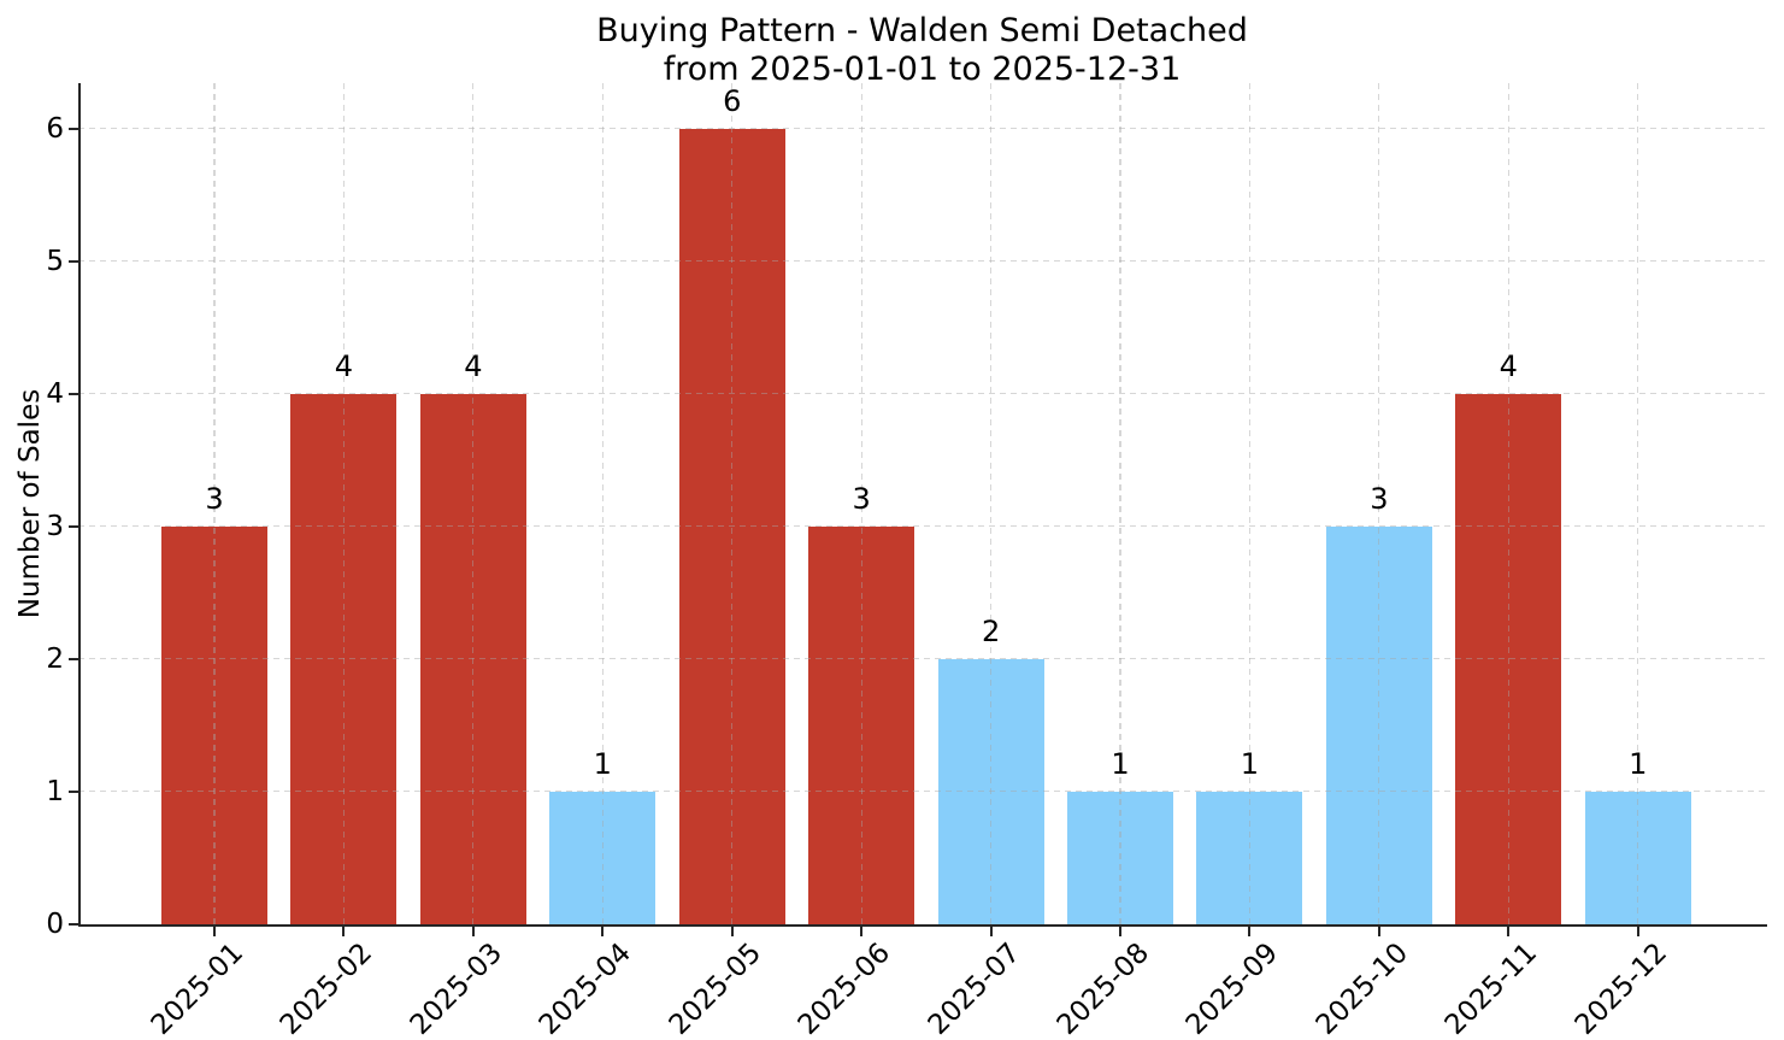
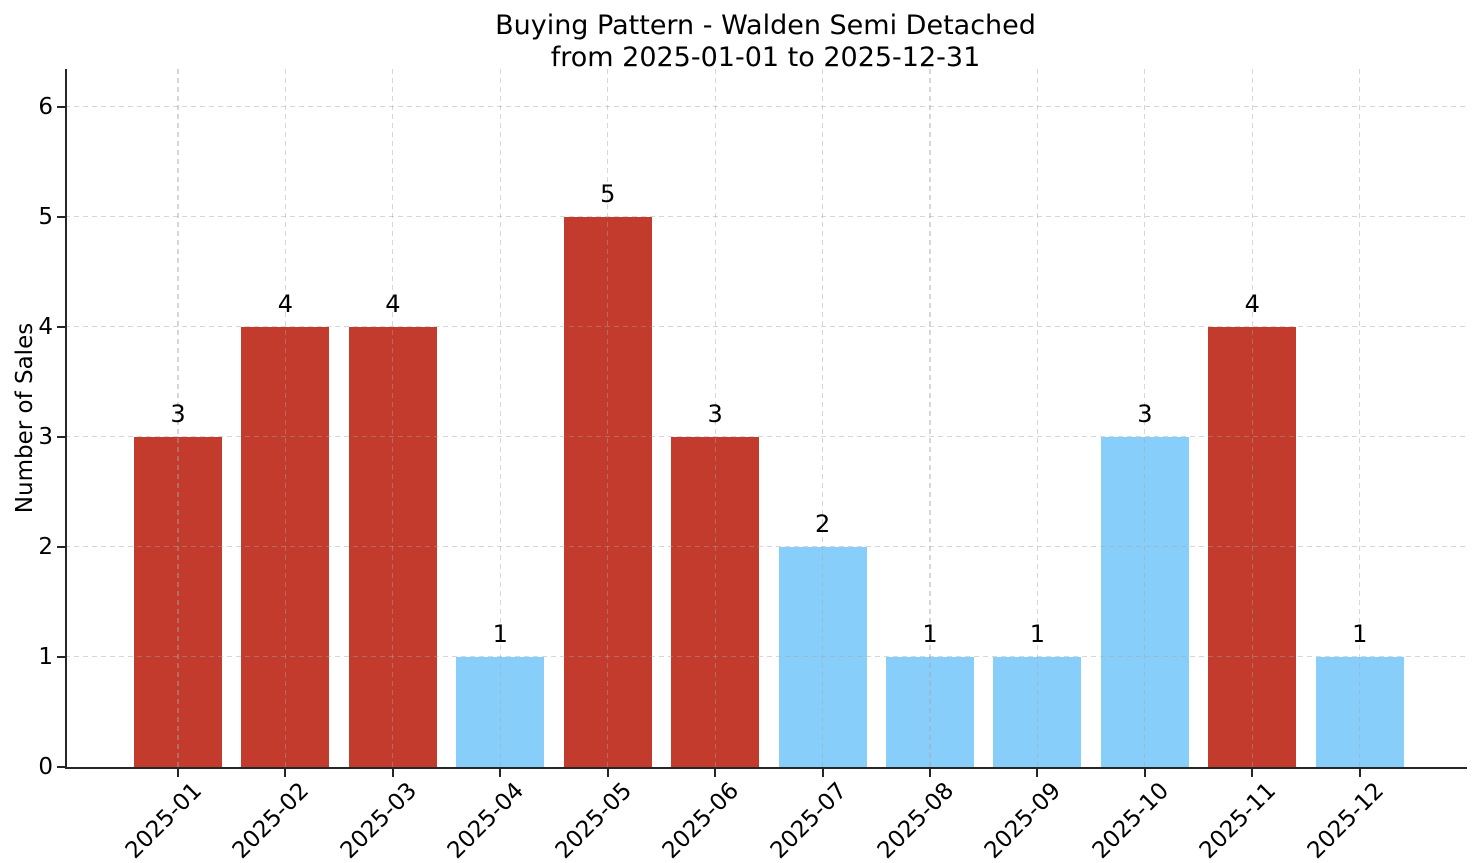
2025-05: 6 -> 5
